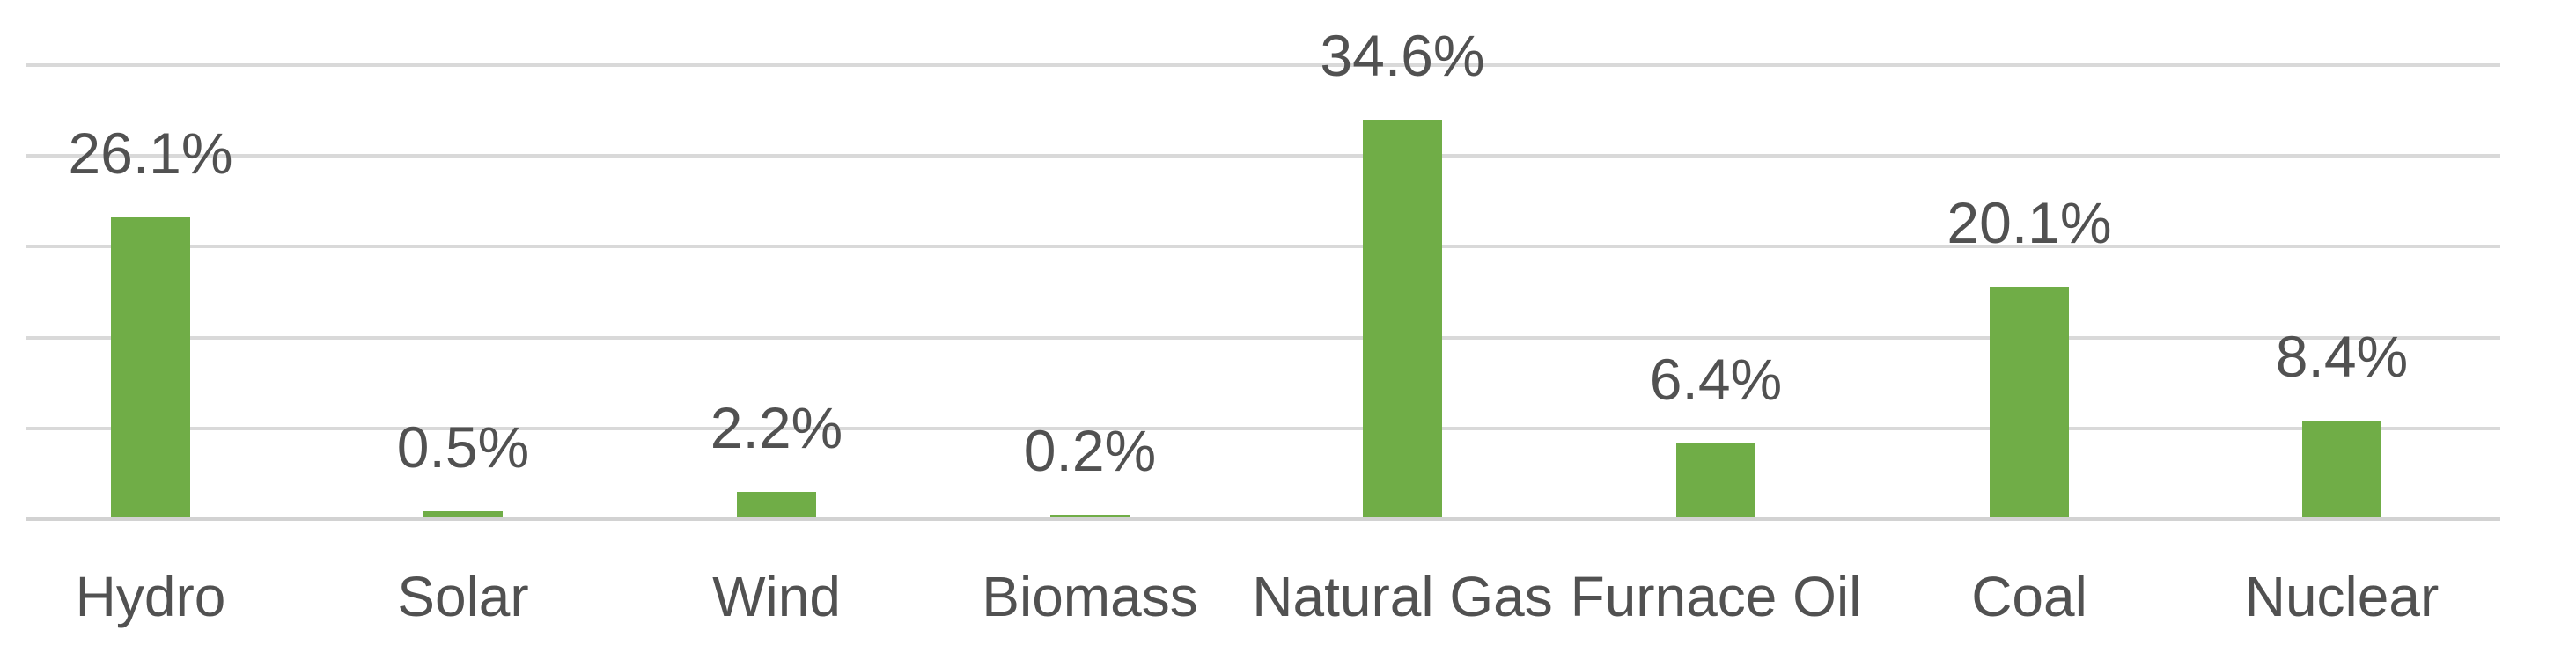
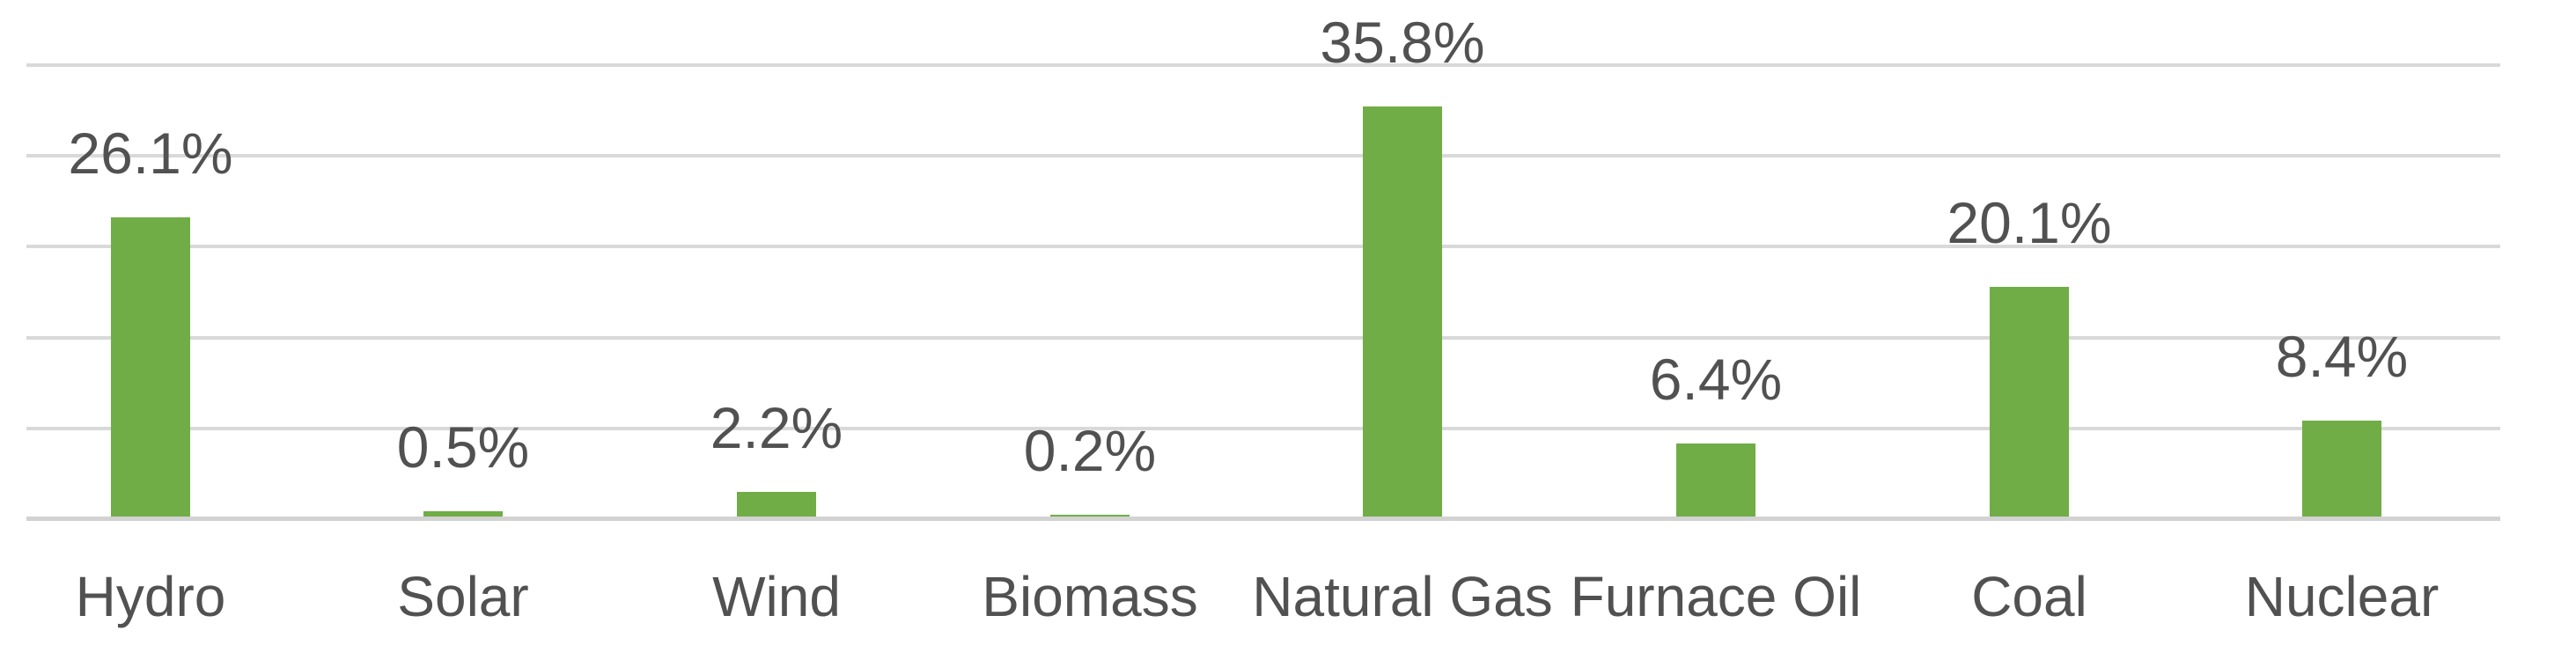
Natural Gas: 34.6% -> 35.8%
